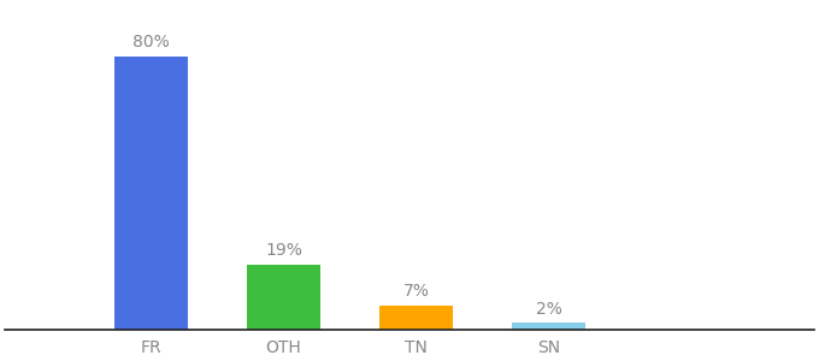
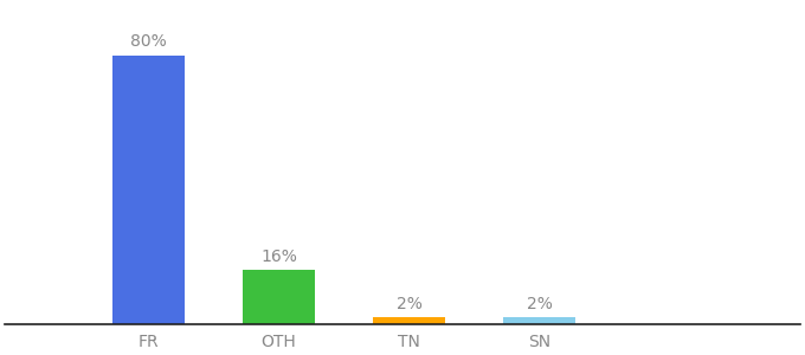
OTH: 19% -> 16%
TN: 7% -> 2%
